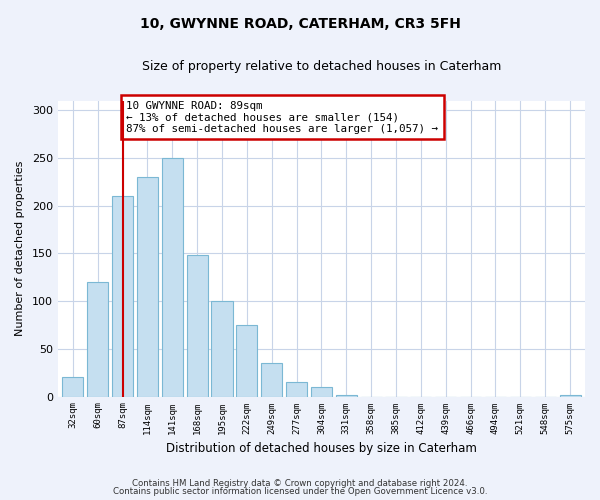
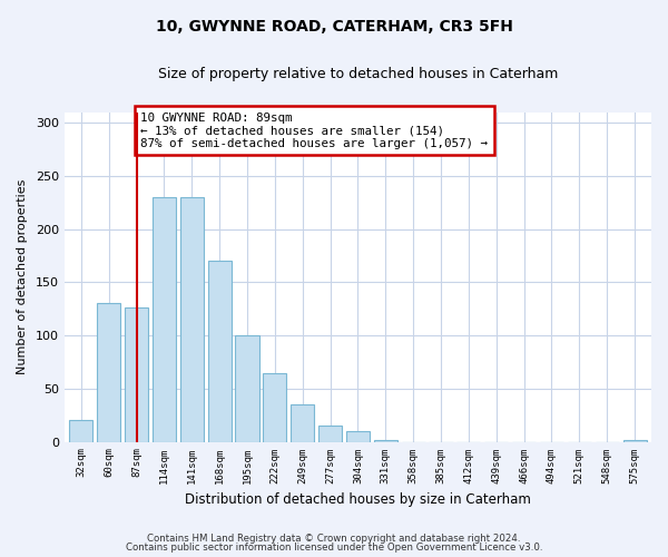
60sqm: 120 -> 130
87sqm: 210 -> 126
141sqm: 250 -> 230
168sqm: 148 -> 170
222sqm: 75 -> 64
